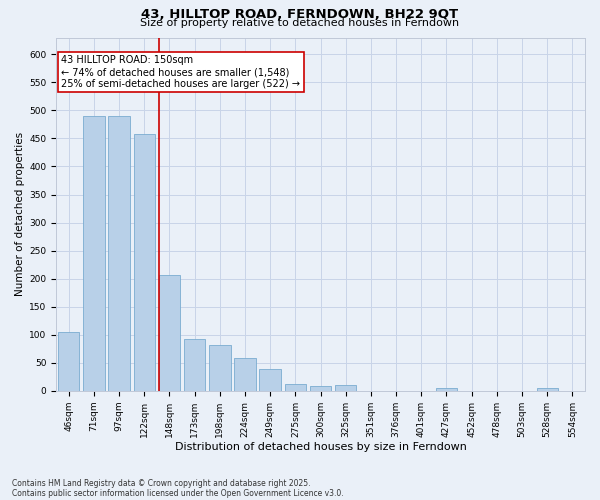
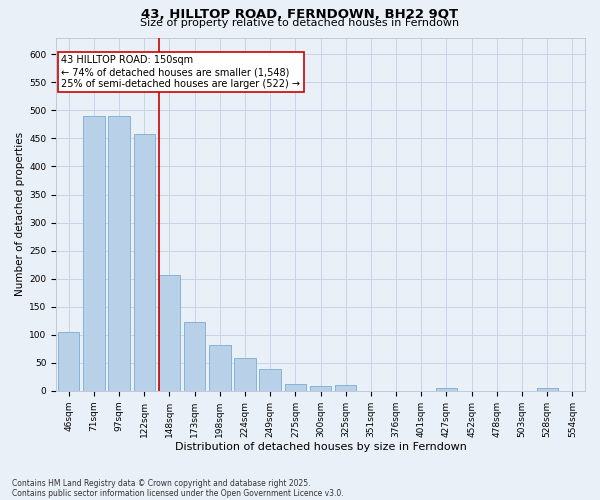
173sqm: 92 -> 123
